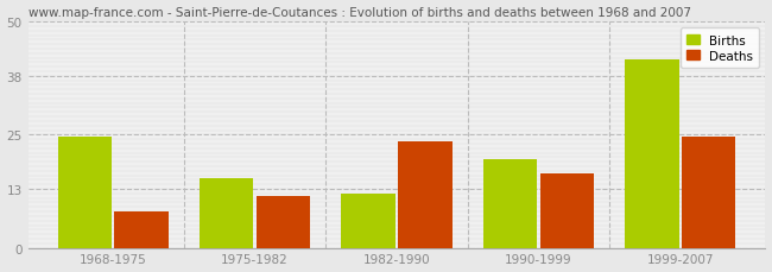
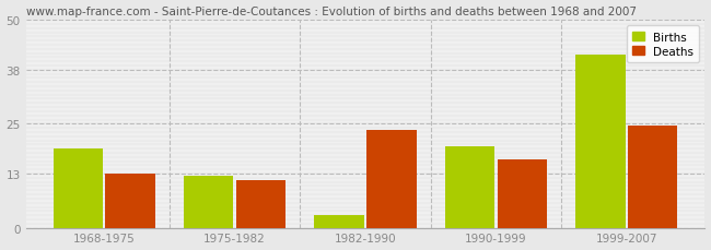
Births/1968-1975: 24.5 -> 19.0
Deaths/1968-1975: 8.0 -> 13.0
Births/1975-1982: 15.5 -> 12.5
Births/1982-1990: 12.0 -> 3.0
